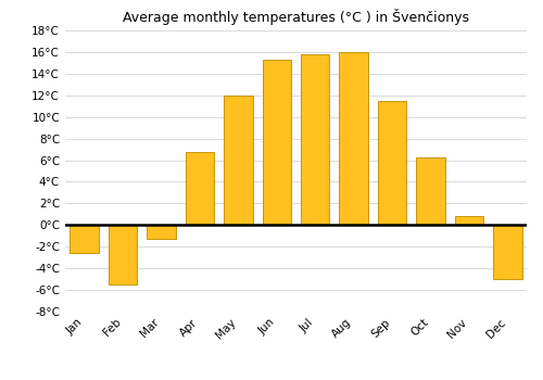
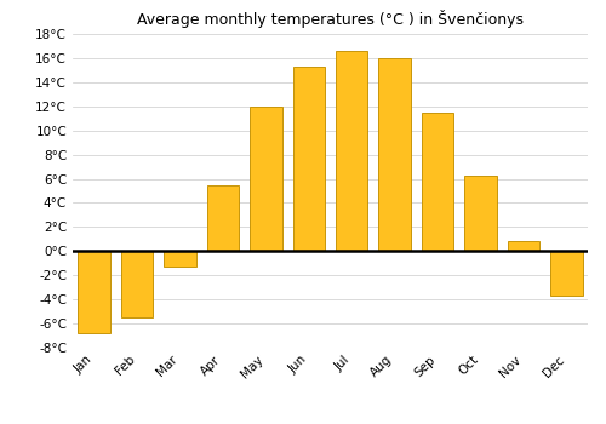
Jan: -2.6°C -> -6.8°C
Apr: 6.8°C -> 5.5°C
Jul: 15.8°C -> 16.6°C
Dec: -5.0°C -> -3.7°C
